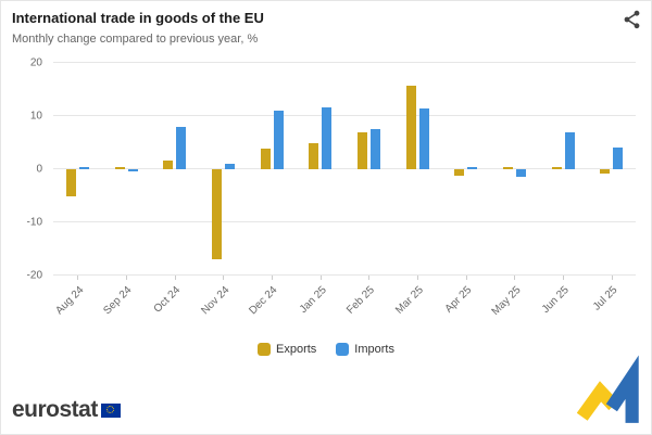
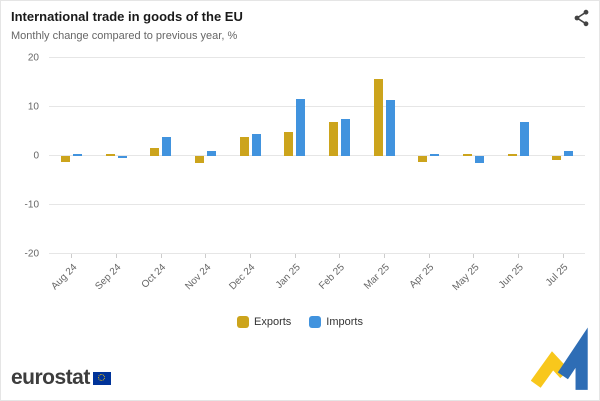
Exports/Aug 24: -5 -> -1
Imports/Oct 24: 8 -> 4
Exports/Nov 24: -17 -> -1
Imports/Dec 24: 11 -> 4
Imports/Jul 25: 4 -> 1
